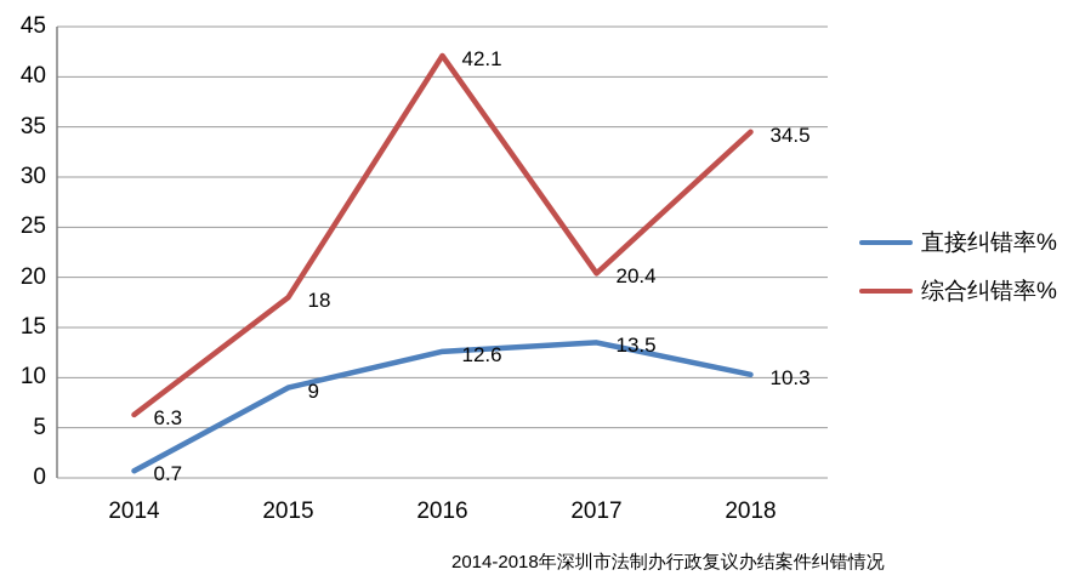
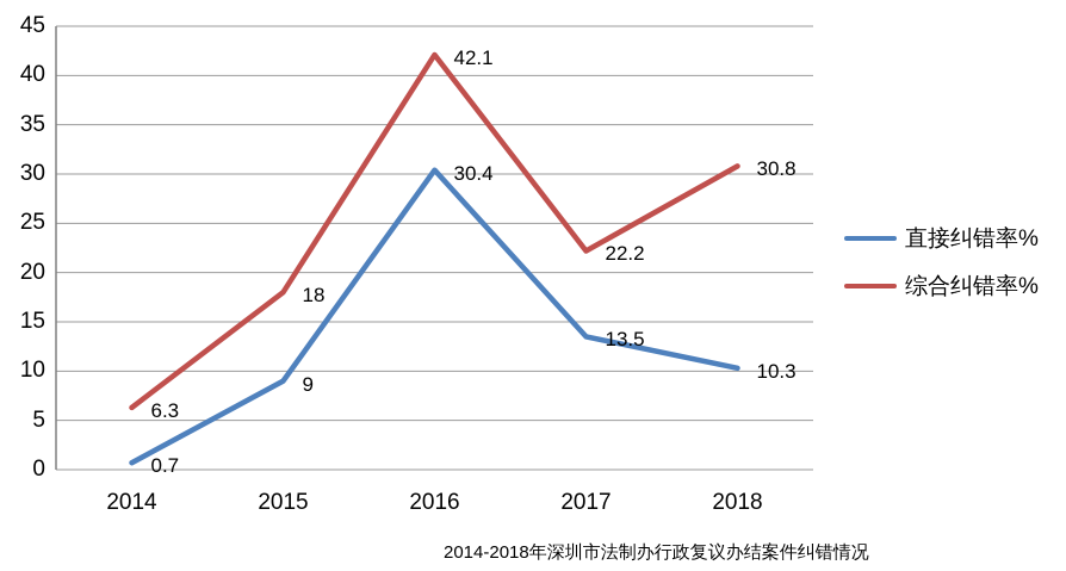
直接纠错率%/2016: 12.6 -> 30.4
综合纠错率%/2017: 20.4 -> 22.2
综合纠错率%/2018: 34.5 -> 30.8
